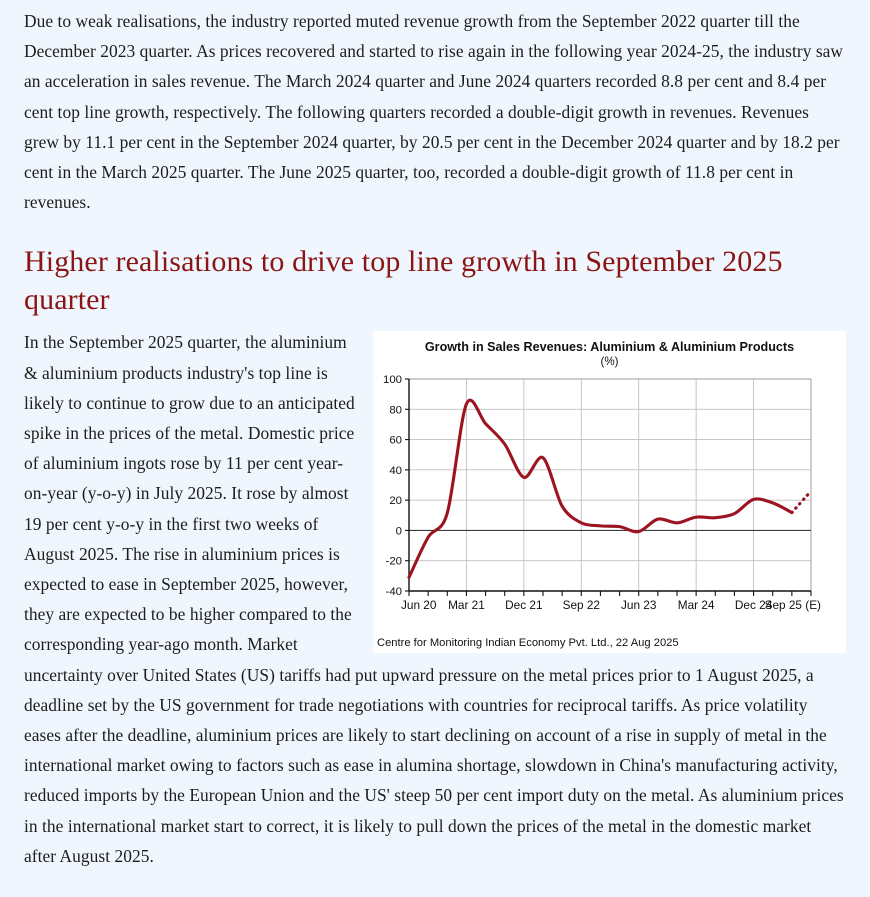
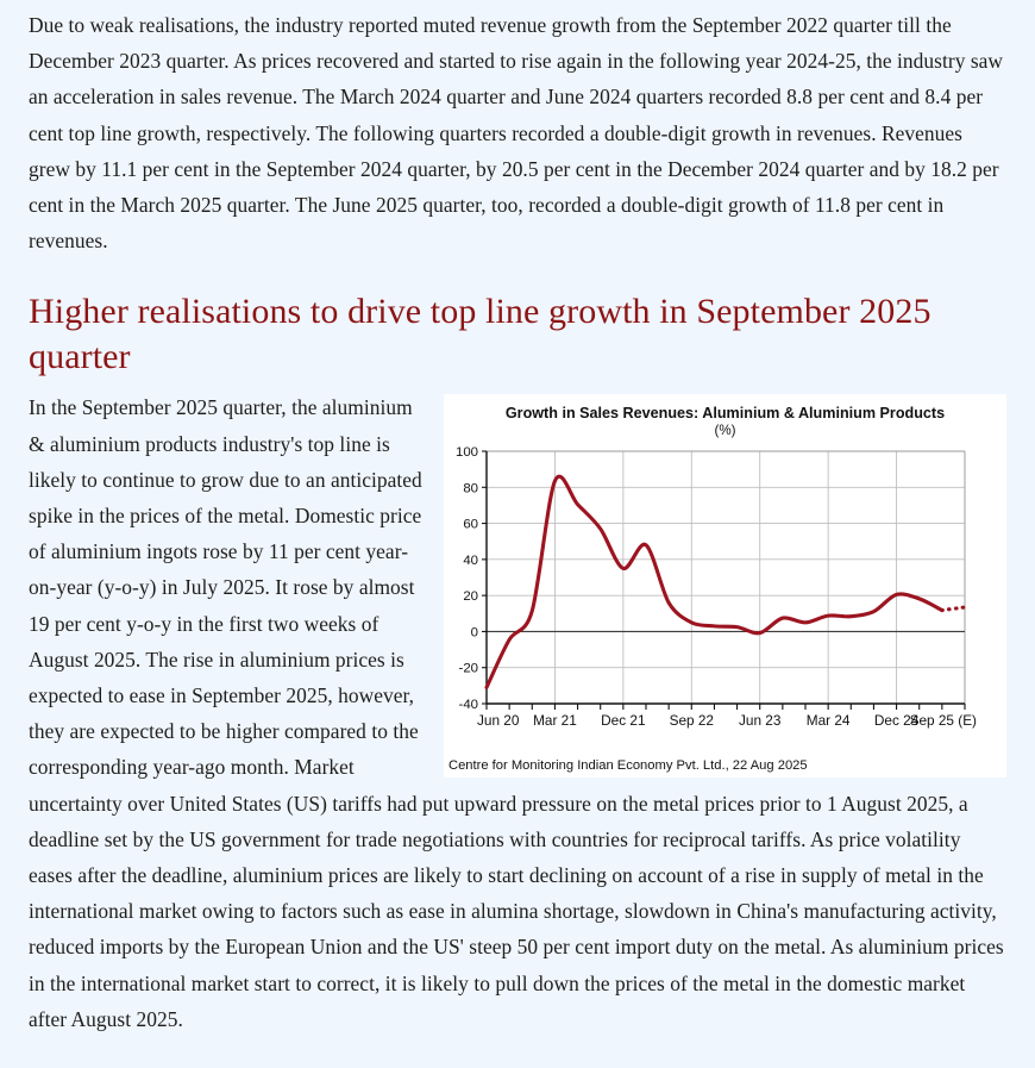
Sep 25 (E): 26 -> 14
